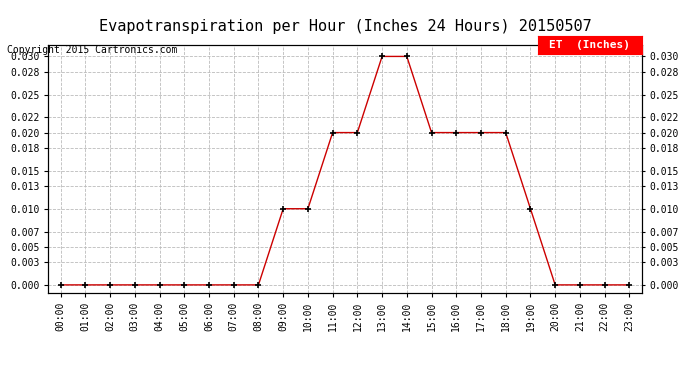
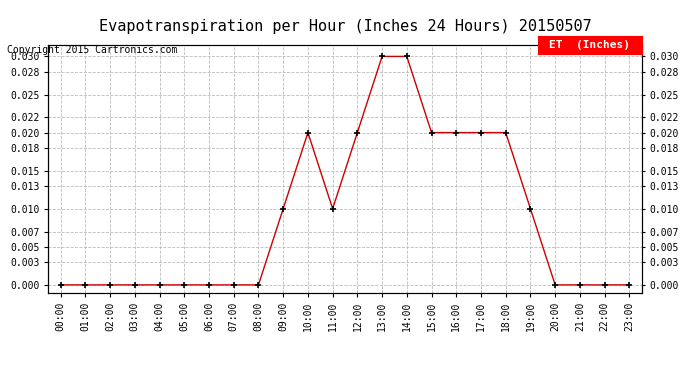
10:00: 0.01 -> 0.02
11:00: 0.02 -> 0.01
